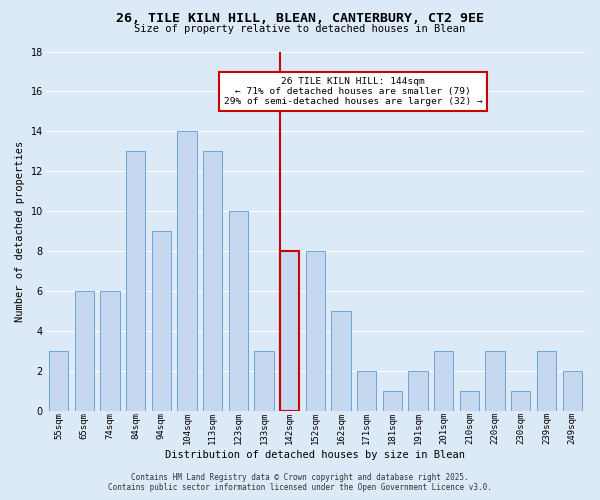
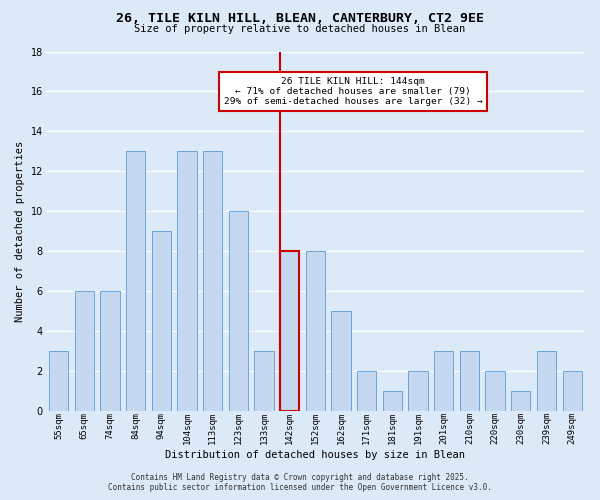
104sqm: 14 -> 13
210sqm: 1 -> 3
220sqm: 3 -> 2
